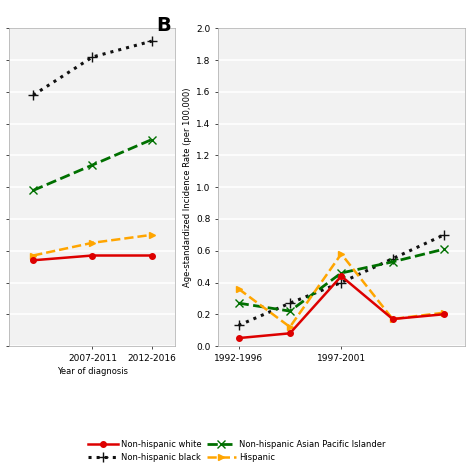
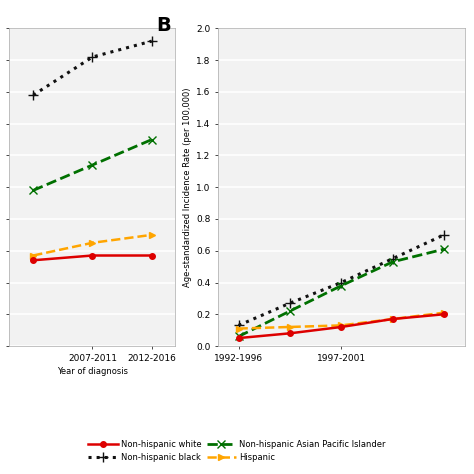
Non-hispanic Asian Pacific Islander/1992-1996: 0.27 -> 0.06
Hispanic/1992-1996: 0.36 -> 0.11
Non-hispanic white/1997-2001: 0.44 -> 0.12
Non-hispanic Asian Pacific Islander/1997-2001: 0.46 -> 0.38
Hispanic/1997-2001: 0.58 -> 0.13
